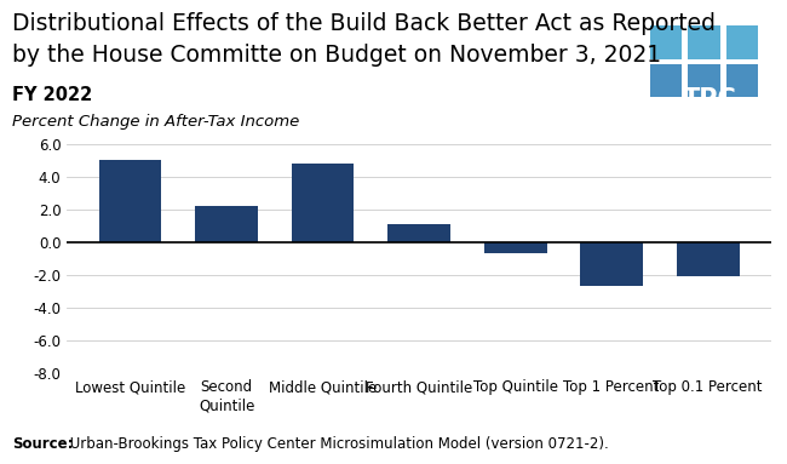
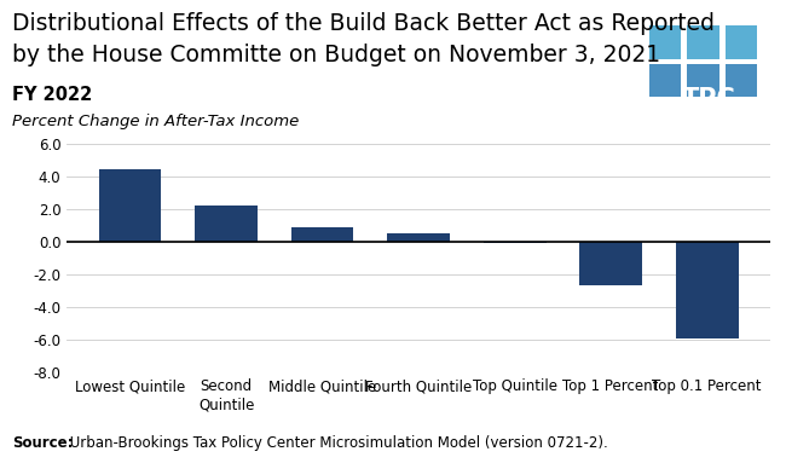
Lowest Quintile: 5.0 -> 4.4
Middle Quintile: 4.8 -> 0.9
Fourth Quintile: 1.1 -> 0.6
Top Quintile: -0.7 -> -0.1
Top 0.1 Percent: -2.1 -> -5.9
